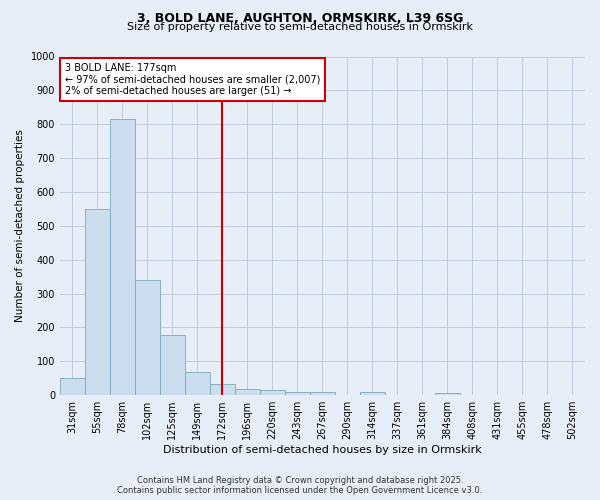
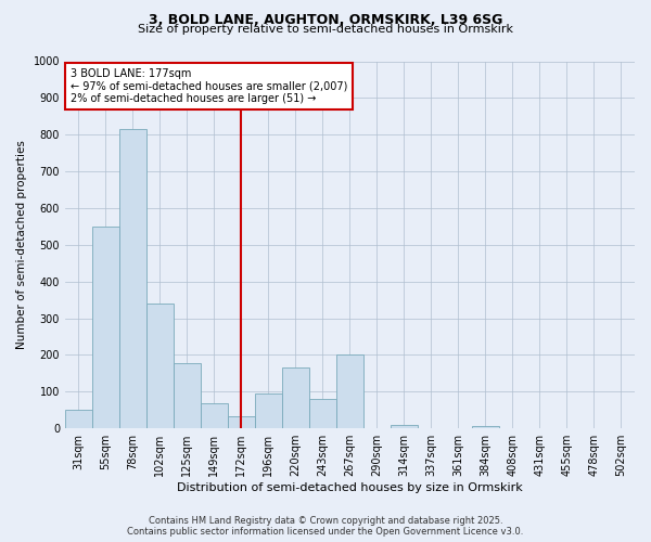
196sqm: 18 -> 95
220sqm: 15 -> 165
243sqm: 10 -> 80
267sqm: 10 -> 200
